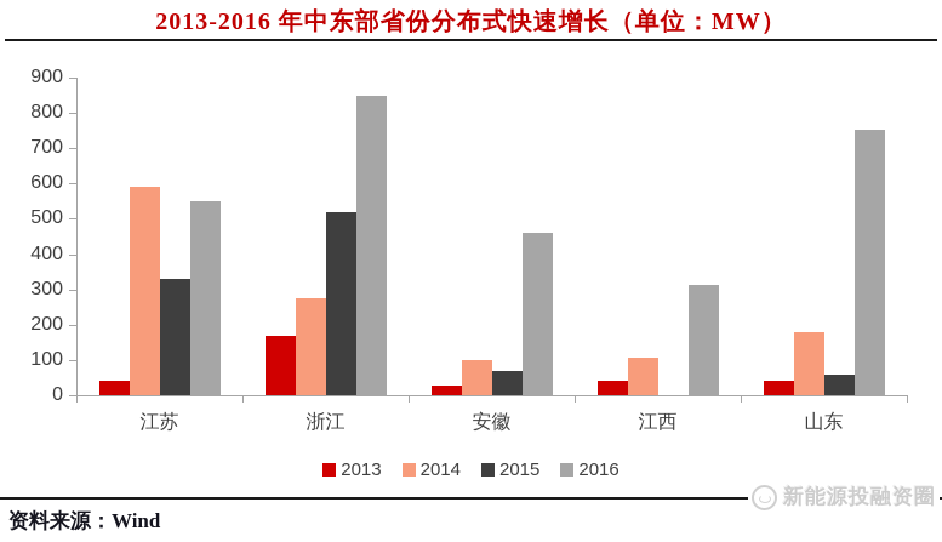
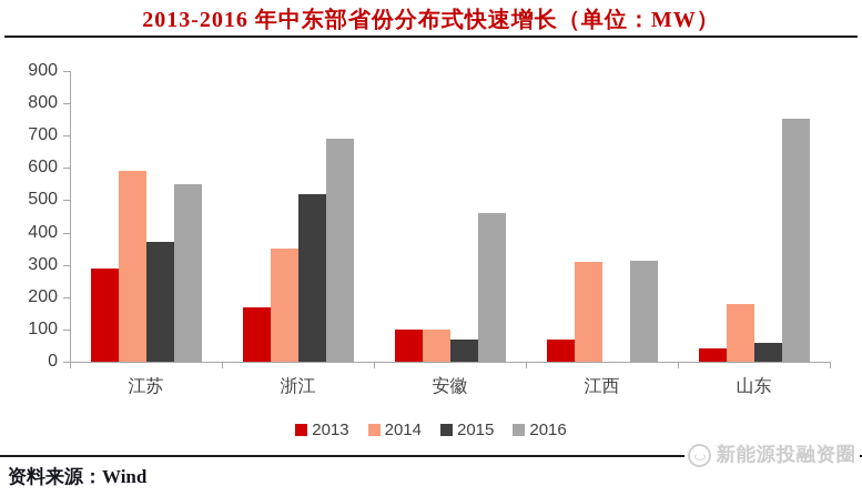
2013/江苏: 40 -> 290
2015/江苏: 330 -> 370
2014/浙江: 280 -> 350
2016/浙江: 850 -> 690
2013/安徽: 30 -> 100
2013/江西: 40 -> 70
2014/江西: 100 -> 310
